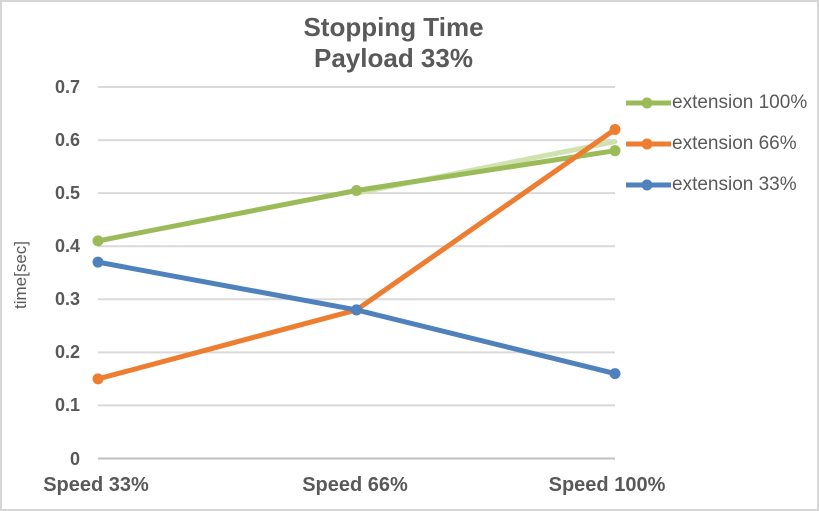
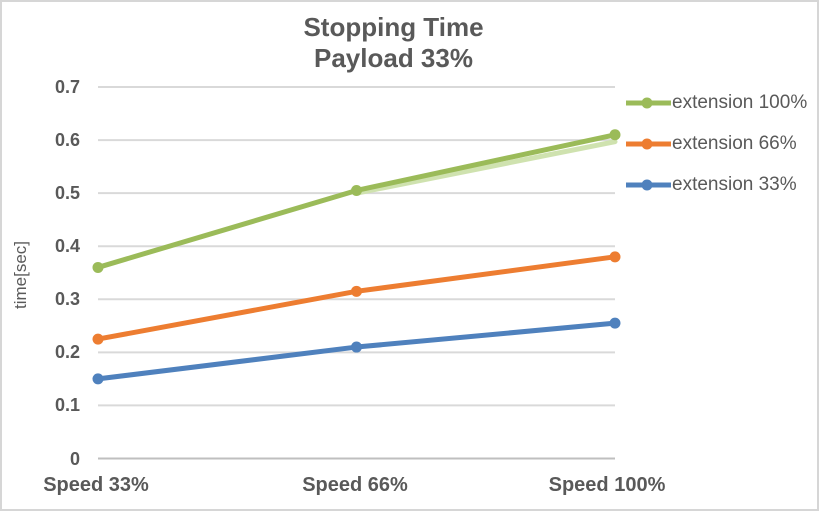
extension 100%/Speed 33%: 0.41 -> 0.36
extension 66%/Speed 33%: 0.15 -> 0.23
extension 33%/Speed 33%: 0.37 -> 0.15
extension 66%/Speed 66%: 0.28 -> 0.32
extension 33%/Speed 66%: 0.28 -> 0.21
extension 100%/Speed 100%: 0.58 -> 0.61
extension 66%/Speed 100%: 0.62 -> 0.38
extension 33%/Speed 100%: 0.16 -> 0.26
